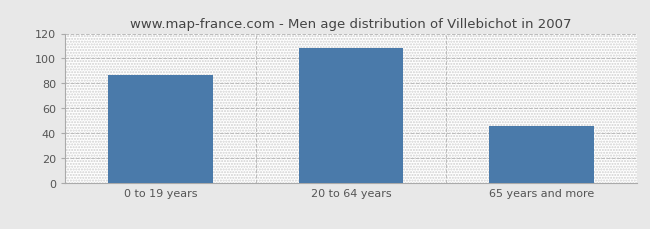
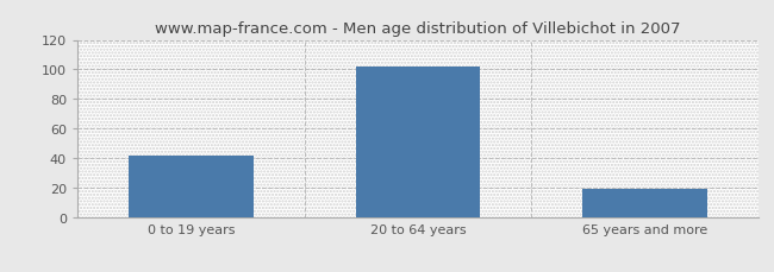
0 to 19 years: 87 -> 42
20 to 64 years: 108 -> 102
65 years and more: 46 -> 19
